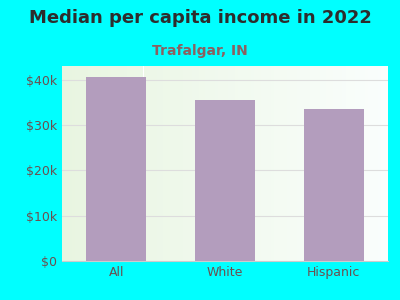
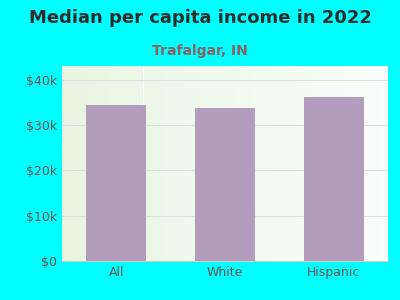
All: $40.5k -> $34.5k
White: $35.5k -> $33.8k
Hispanic: $33.5k -> $36.2k
